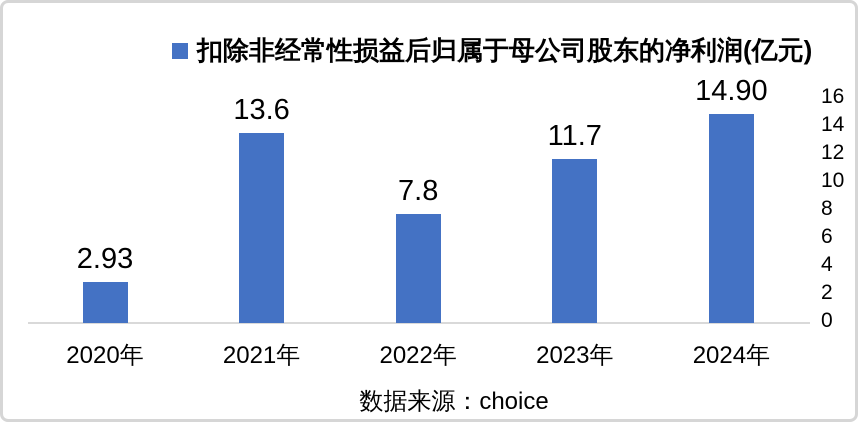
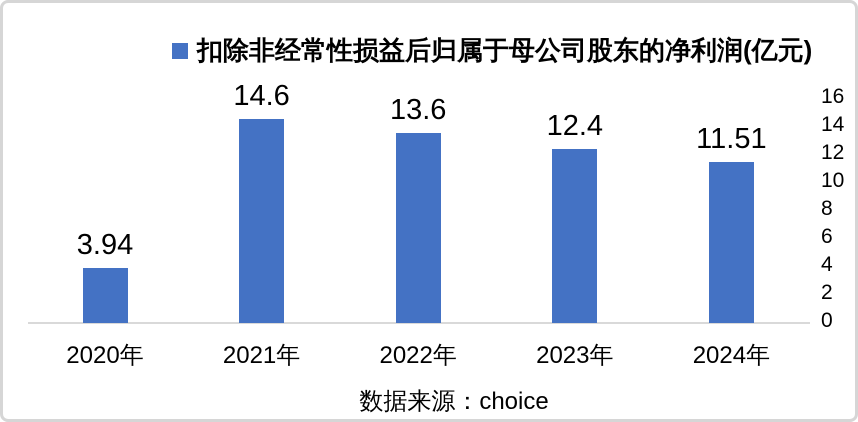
2020年: 2.93 -> 3.94
2021年: 13.6 -> 14.6
2022年: 7.8 -> 13.6
2023年: 11.7 -> 12.4
2024年: 14.90 -> 11.51
